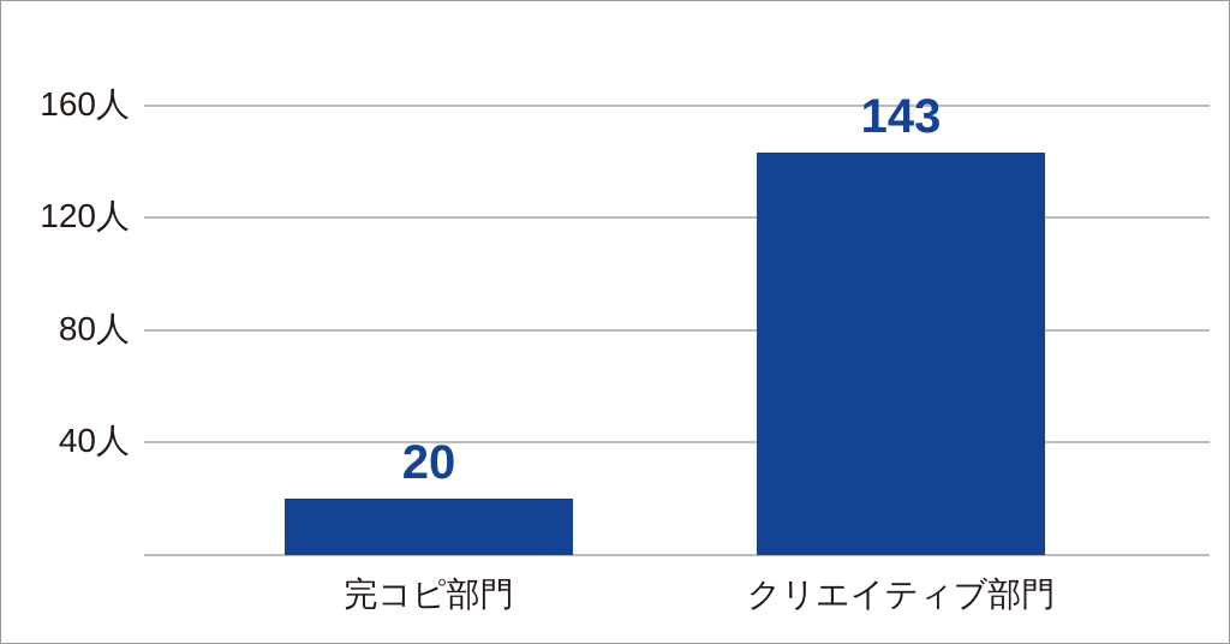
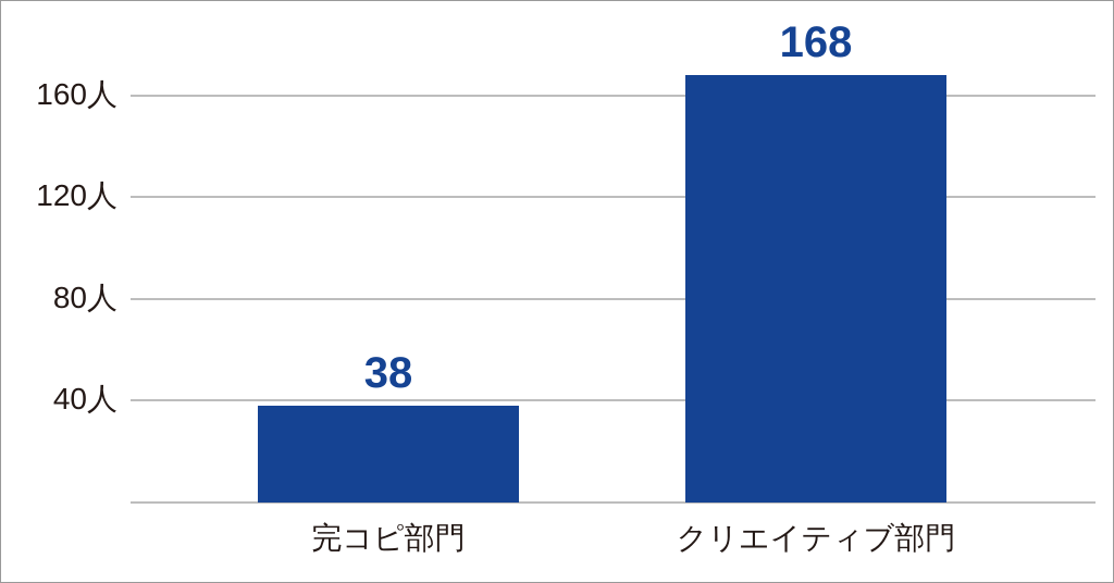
完コピ部門: 20 -> 38
クリエイティブ部門: 143 -> 168
